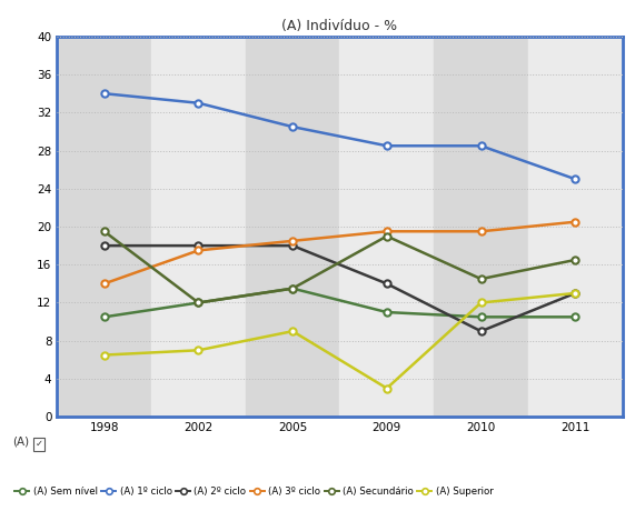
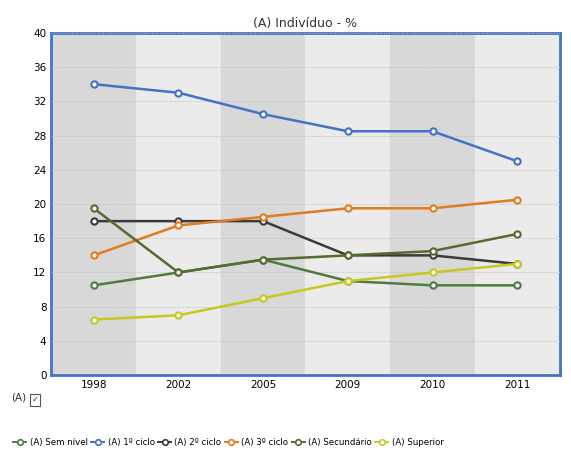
(A) Secundário/2009: 19.0 -> 14.0
(A) Superior/2009: 3.0 -> 11.0
(A) 2º ciclo/2010: 9 -> 14
